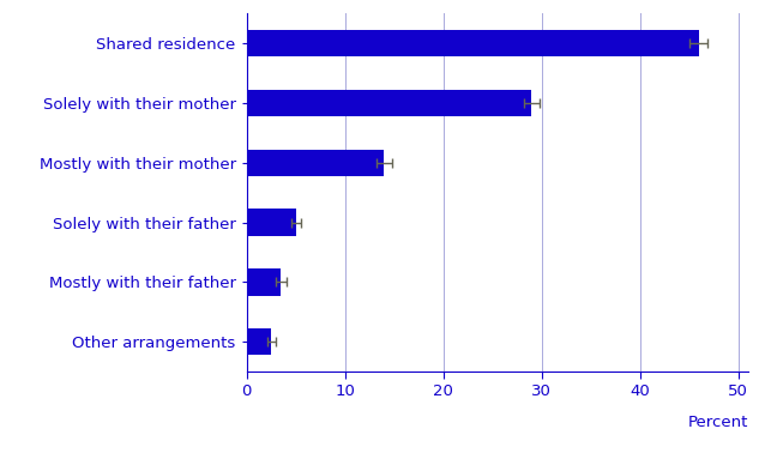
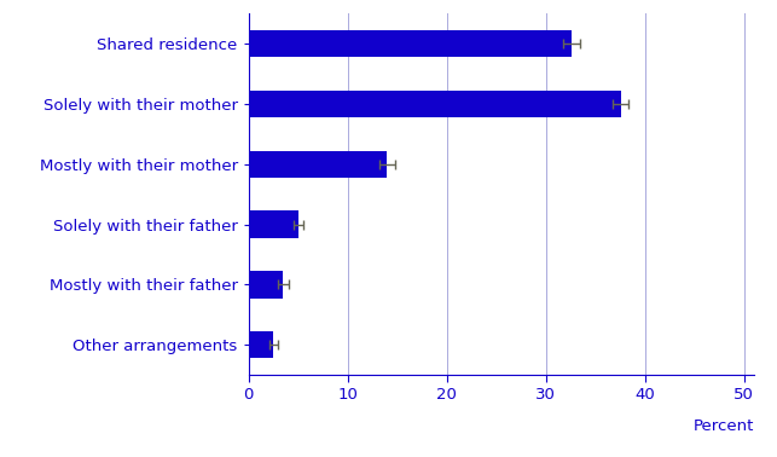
Shared residence: 46.0 -> 32.6
Solely with their mother: 29.0 -> 37.6
